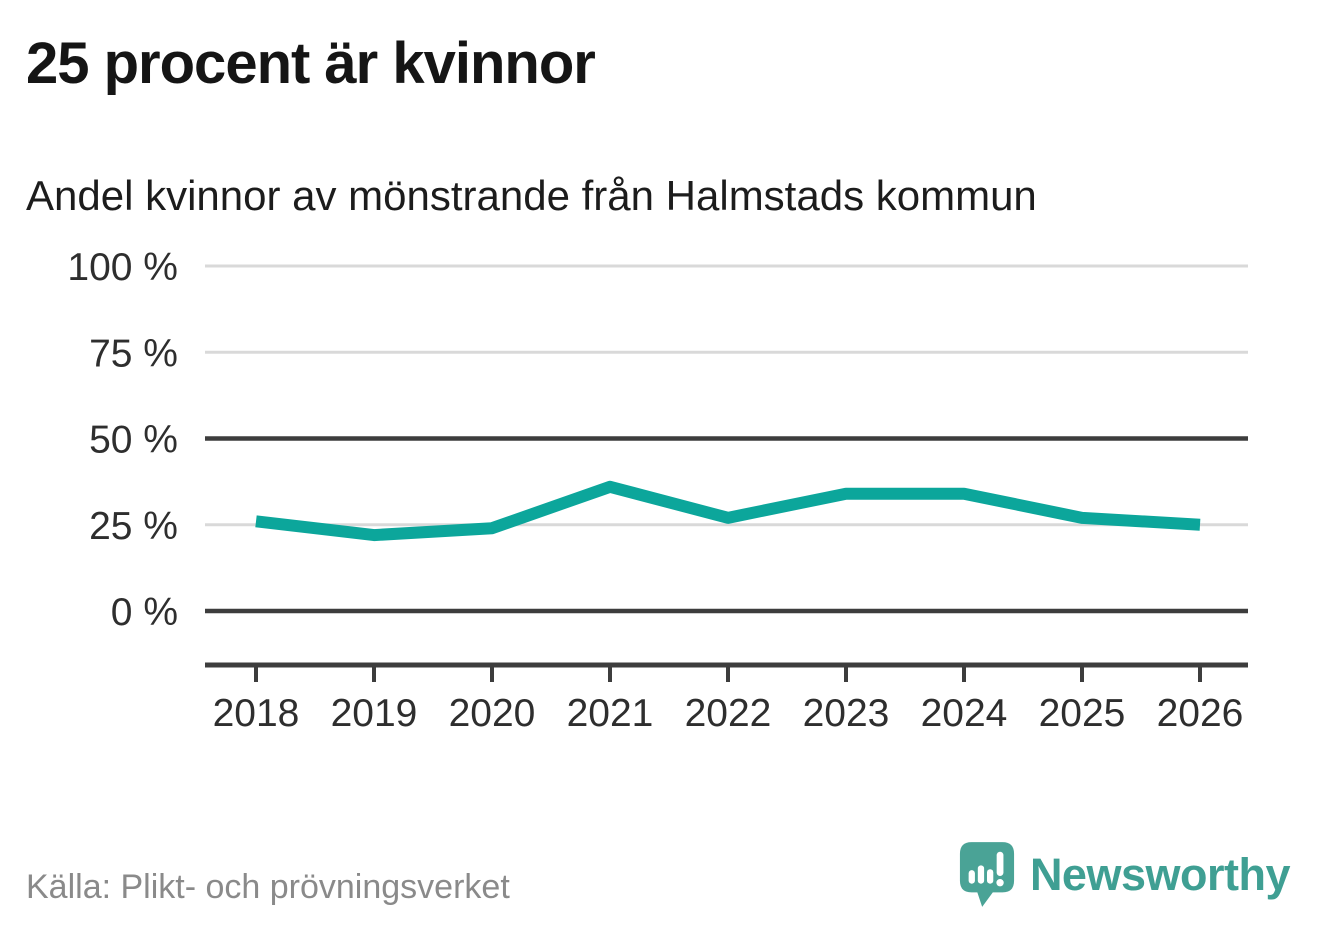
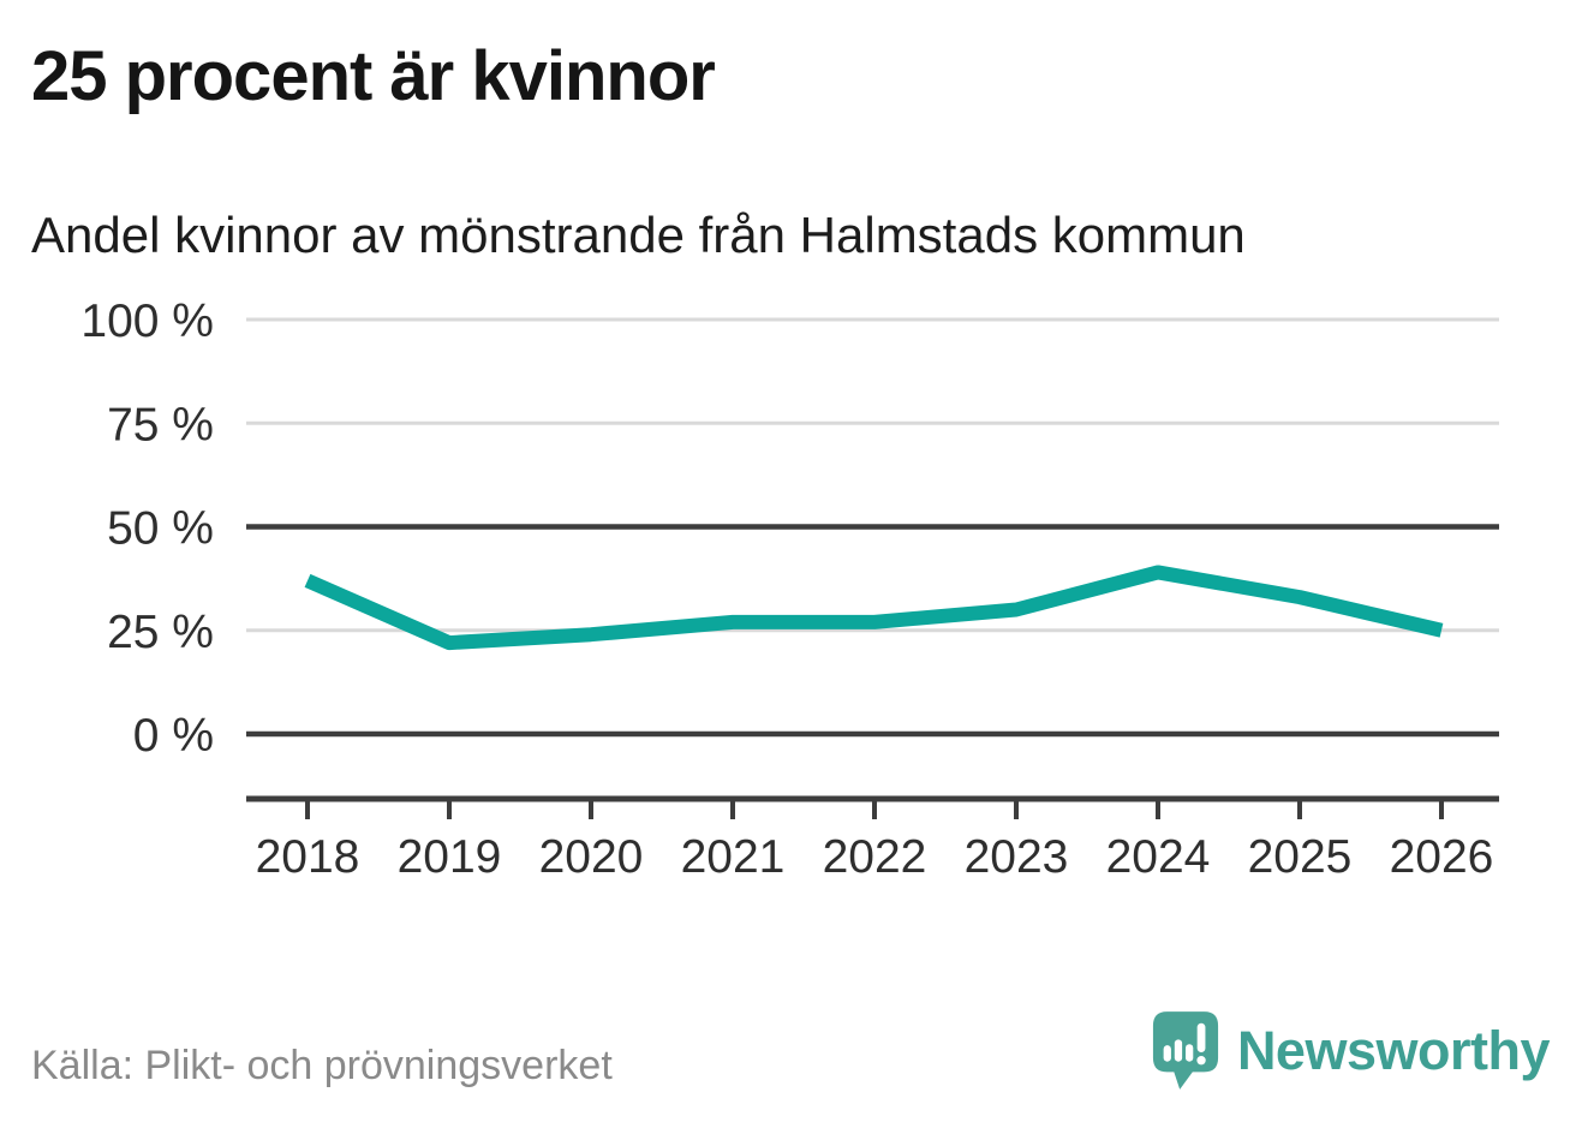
2018: 26% -> 37%
2021: 36% -> 27%
2023: 34% -> 30%
2024: 34% -> 39%
2025: 27% -> 33%
